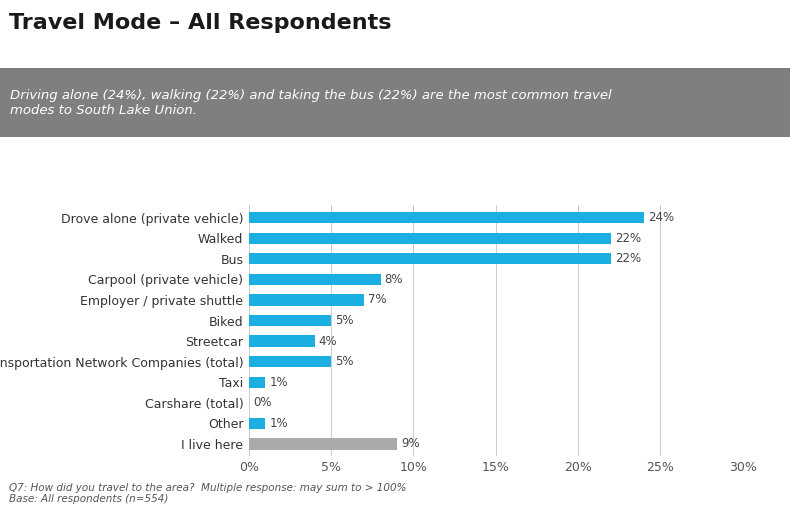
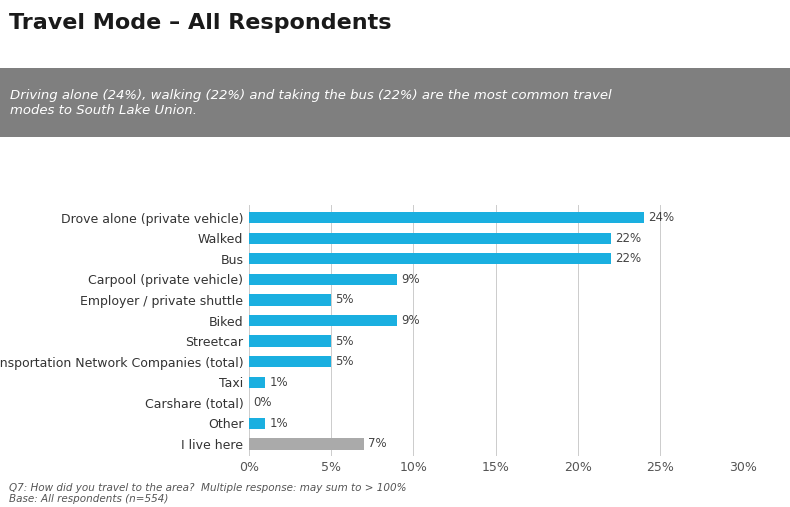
Carpool (private vehicle): 8% -> 9%
Employer / private shuttle: 7% -> 5%
Biked: 5% -> 9%
Streetcar: 4% -> 5%
I live here: 9% -> 7%
